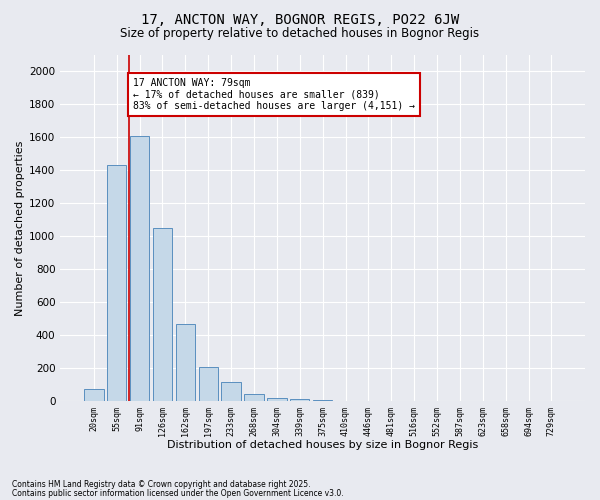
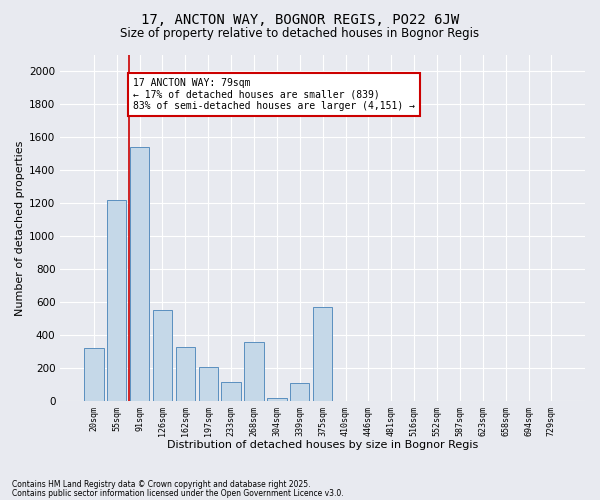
20sqm: 80 -> 320
55sqm: 1430 -> 1220
91sqm: 1610 -> 1540
126sqm: 1050 -> 550
162sqm: 470 -> 330
268sqm: 40 -> 360
339sqm: 10 -> 110
375sqm: 0 -> 570
